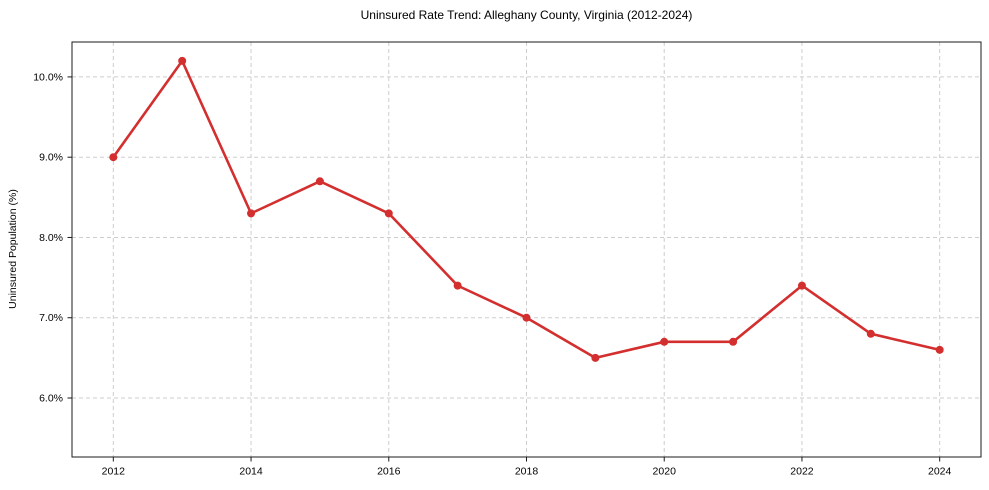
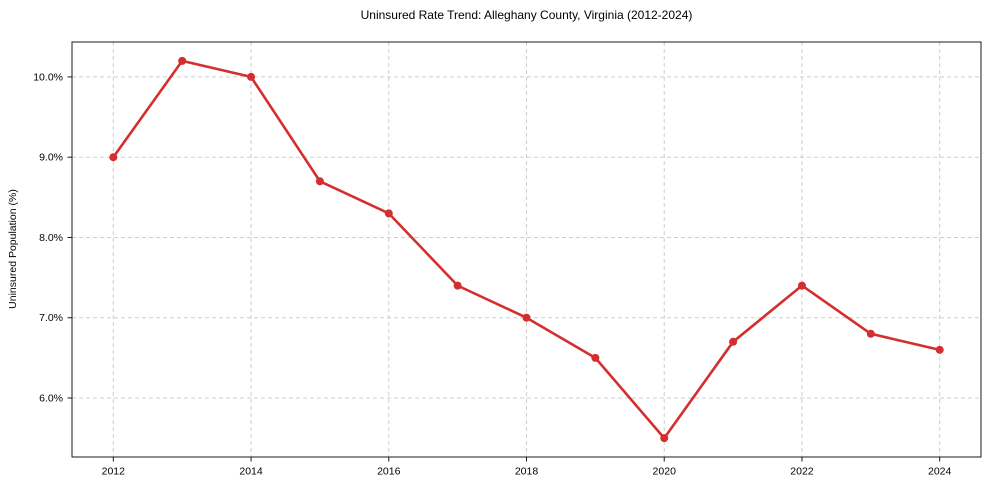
2014: 8.3% -> 10.0%
2020: 6.7% -> 5.5%
